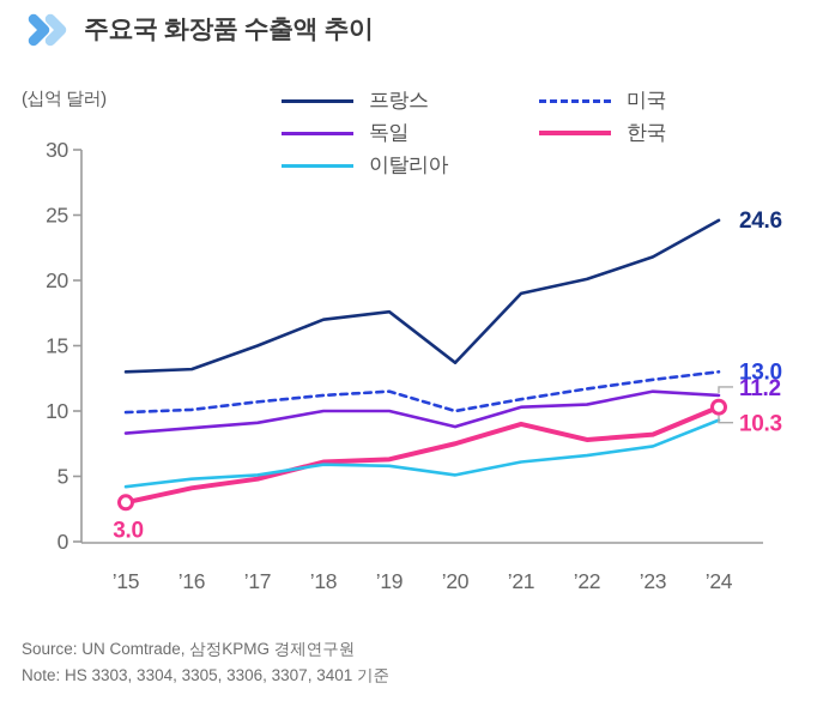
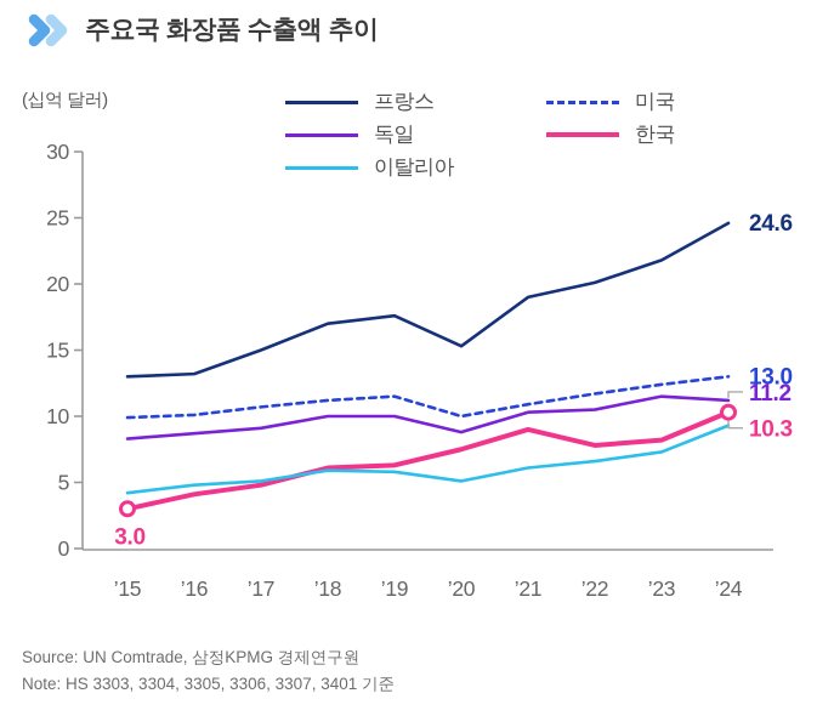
프랑스/’20: 13.7 -> 15.3
